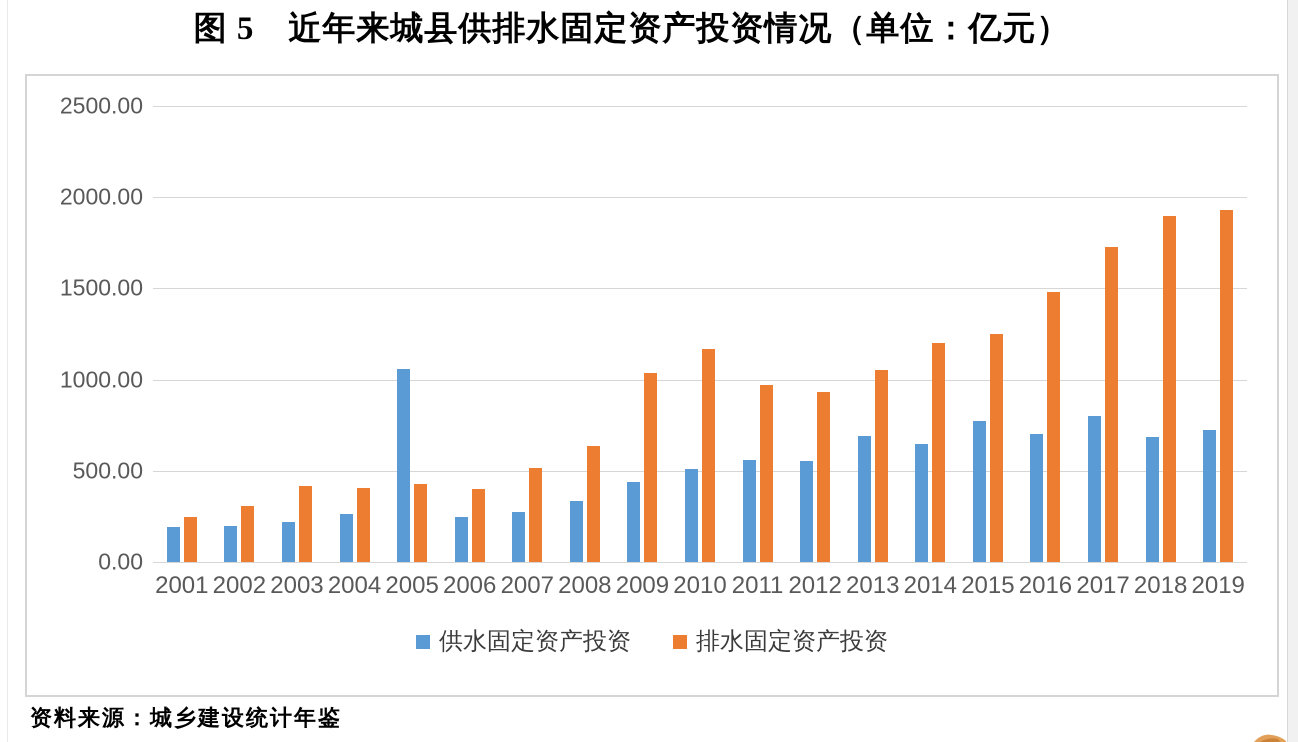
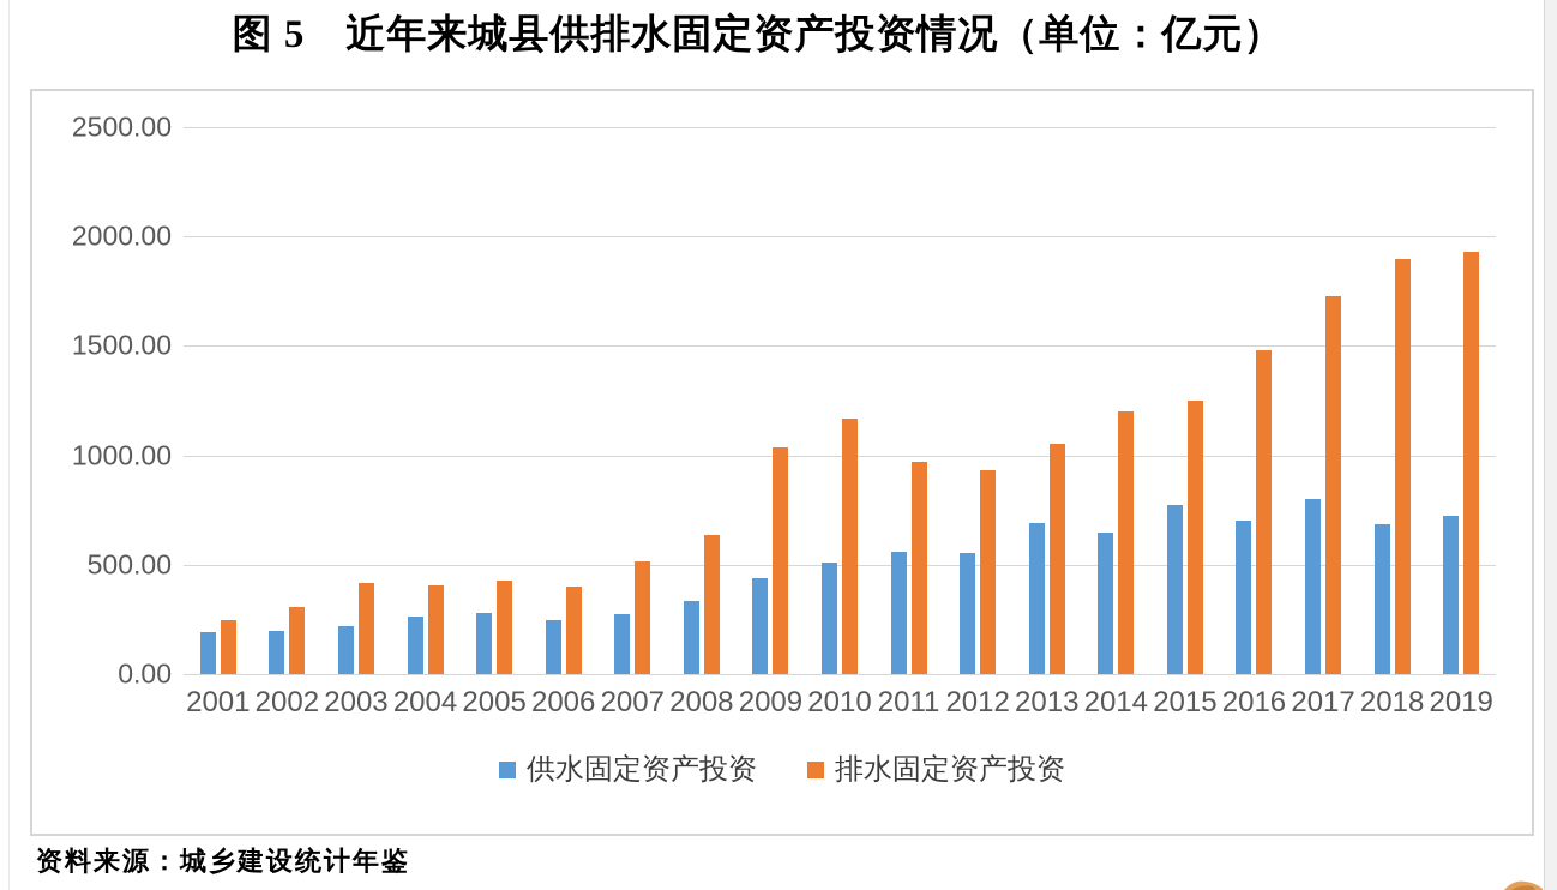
供水固定资产投资/2005: 1060 -> 280
